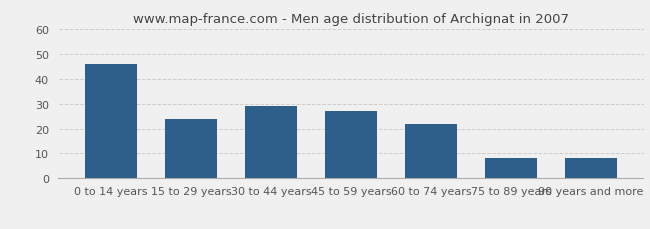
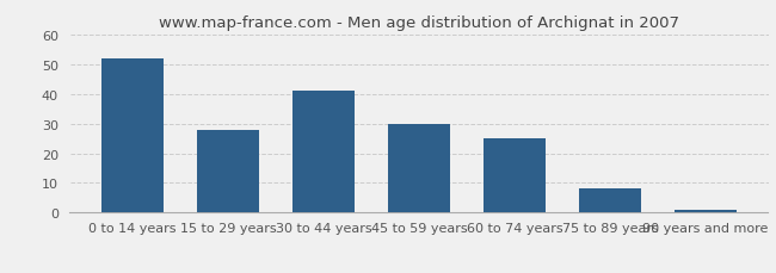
0 to 14 years: 46 -> 52
15 to 29 years: 24 -> 28
30 to 44 years: 29 -> 41
45 to 59 years: 27 -> 30
60 to 74 years: 22 -> 25
90 years and more: 8 -> 1
